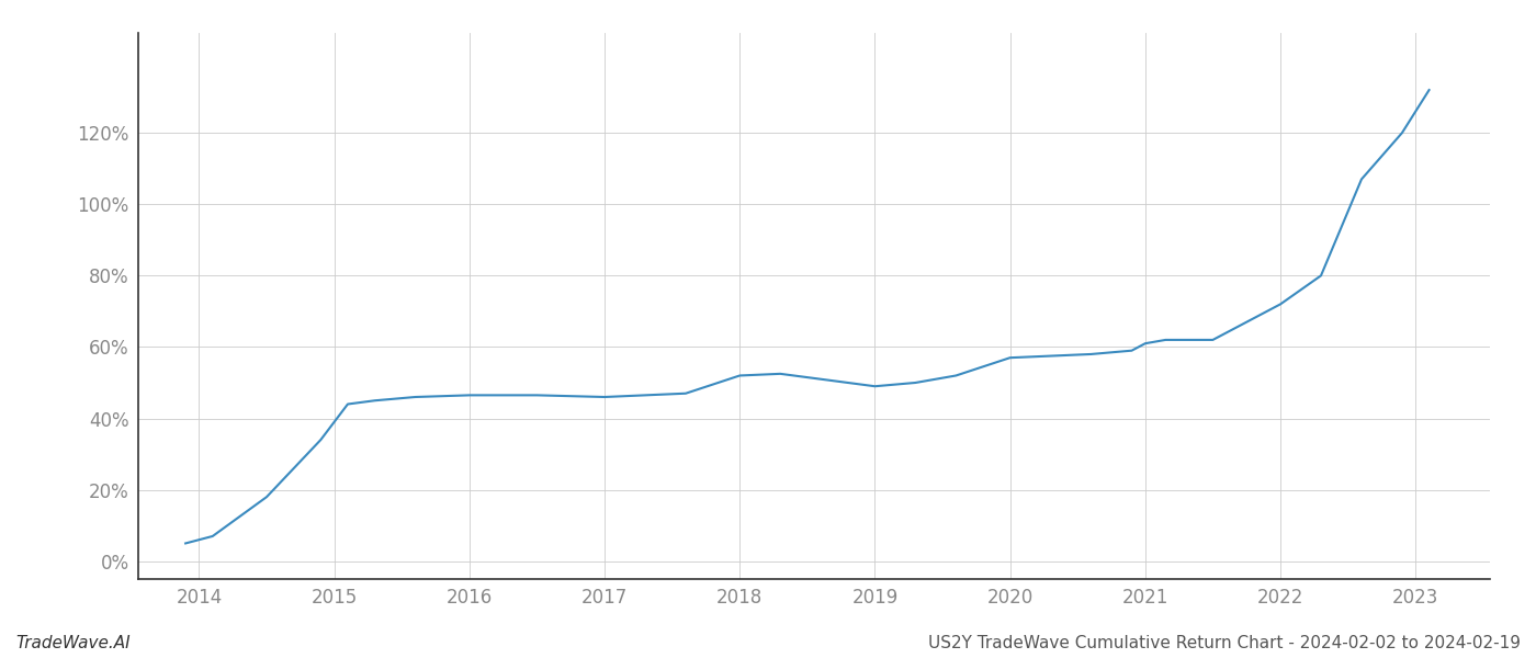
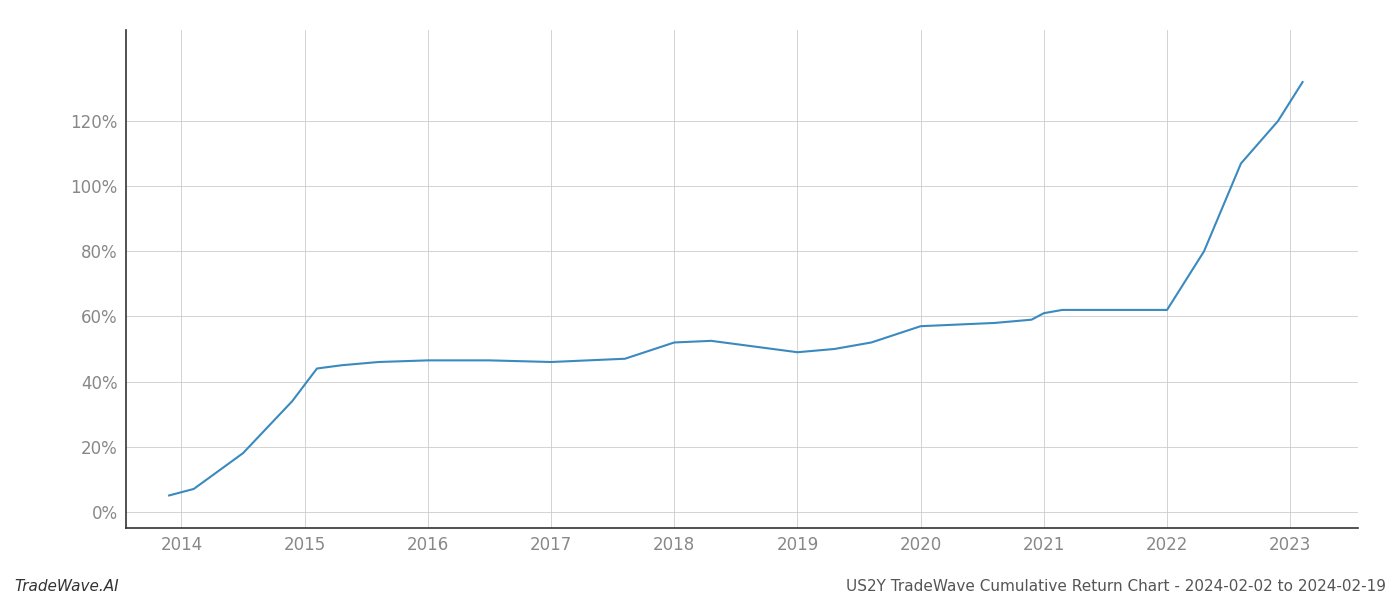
2022: 72.0% -> 62.0%
